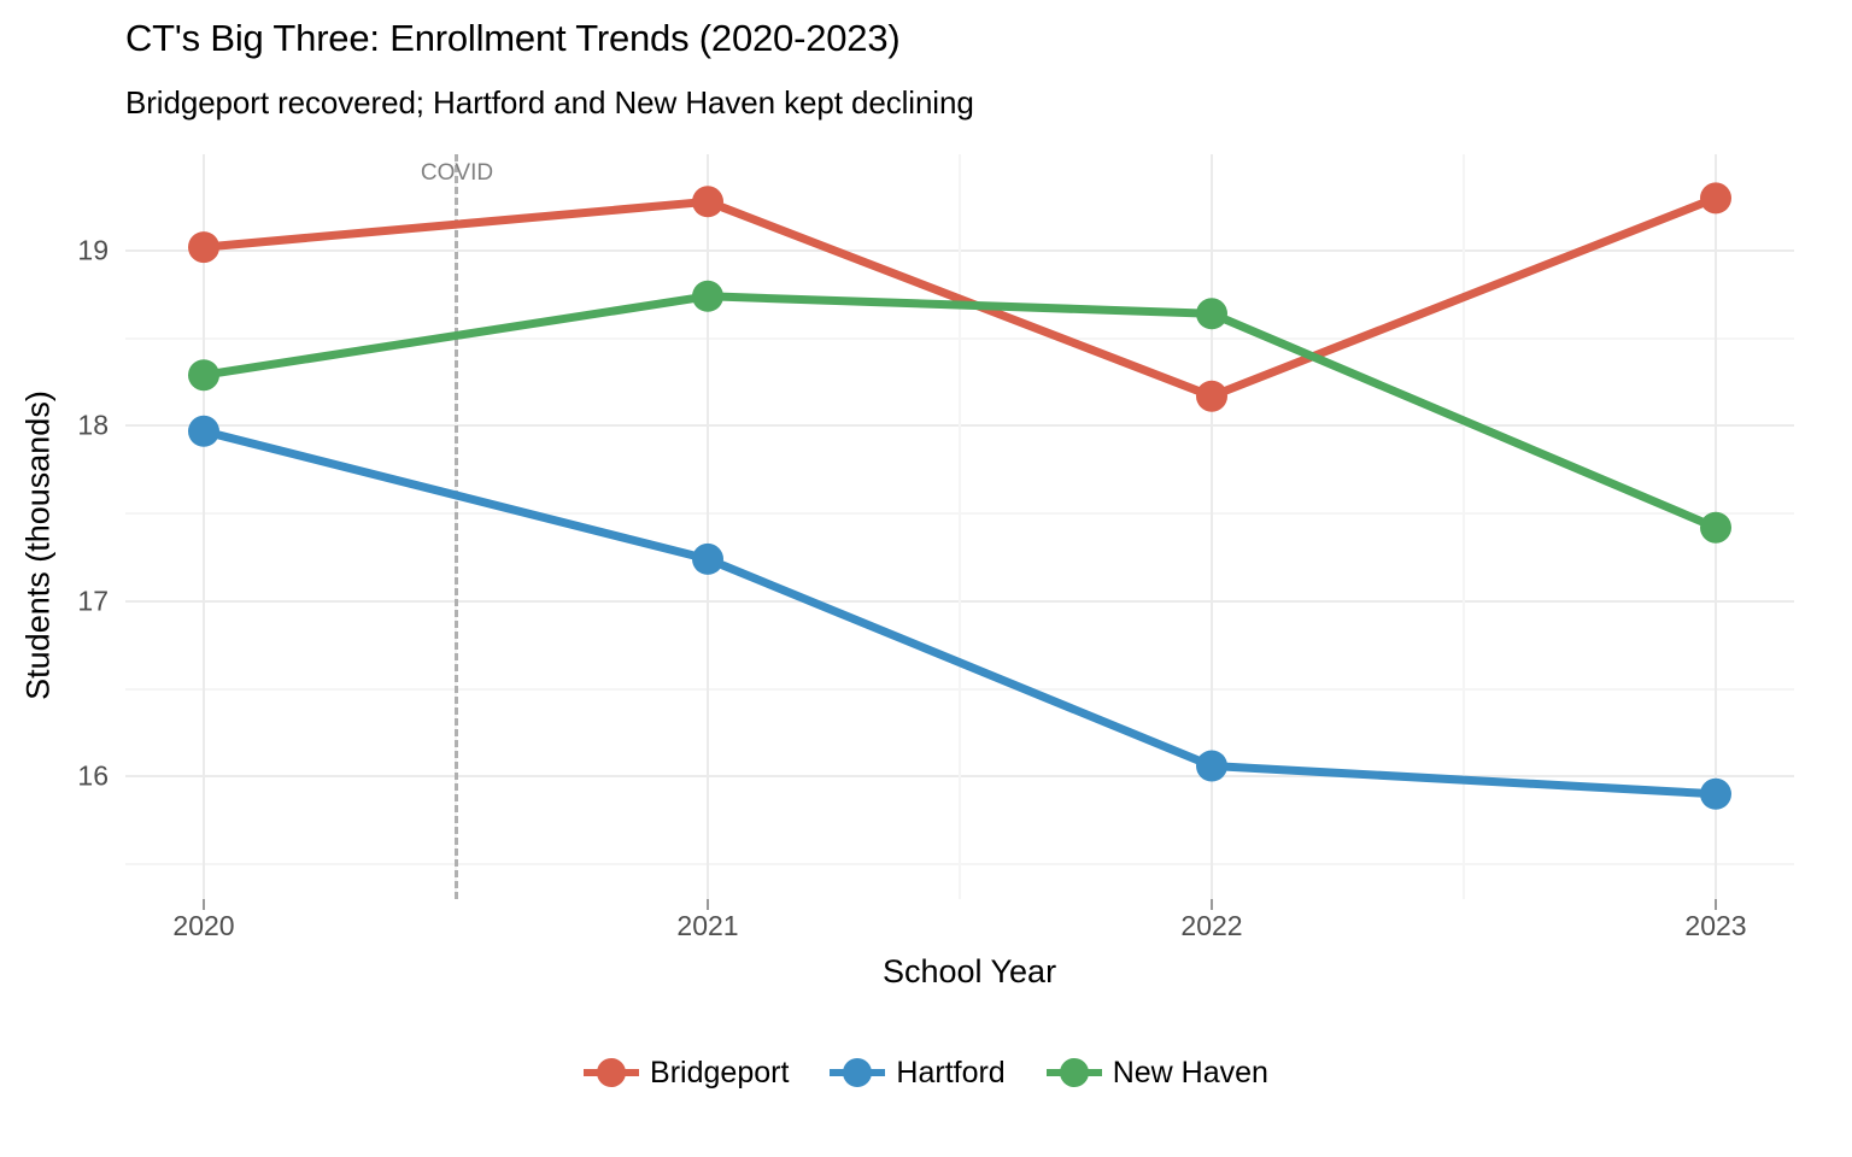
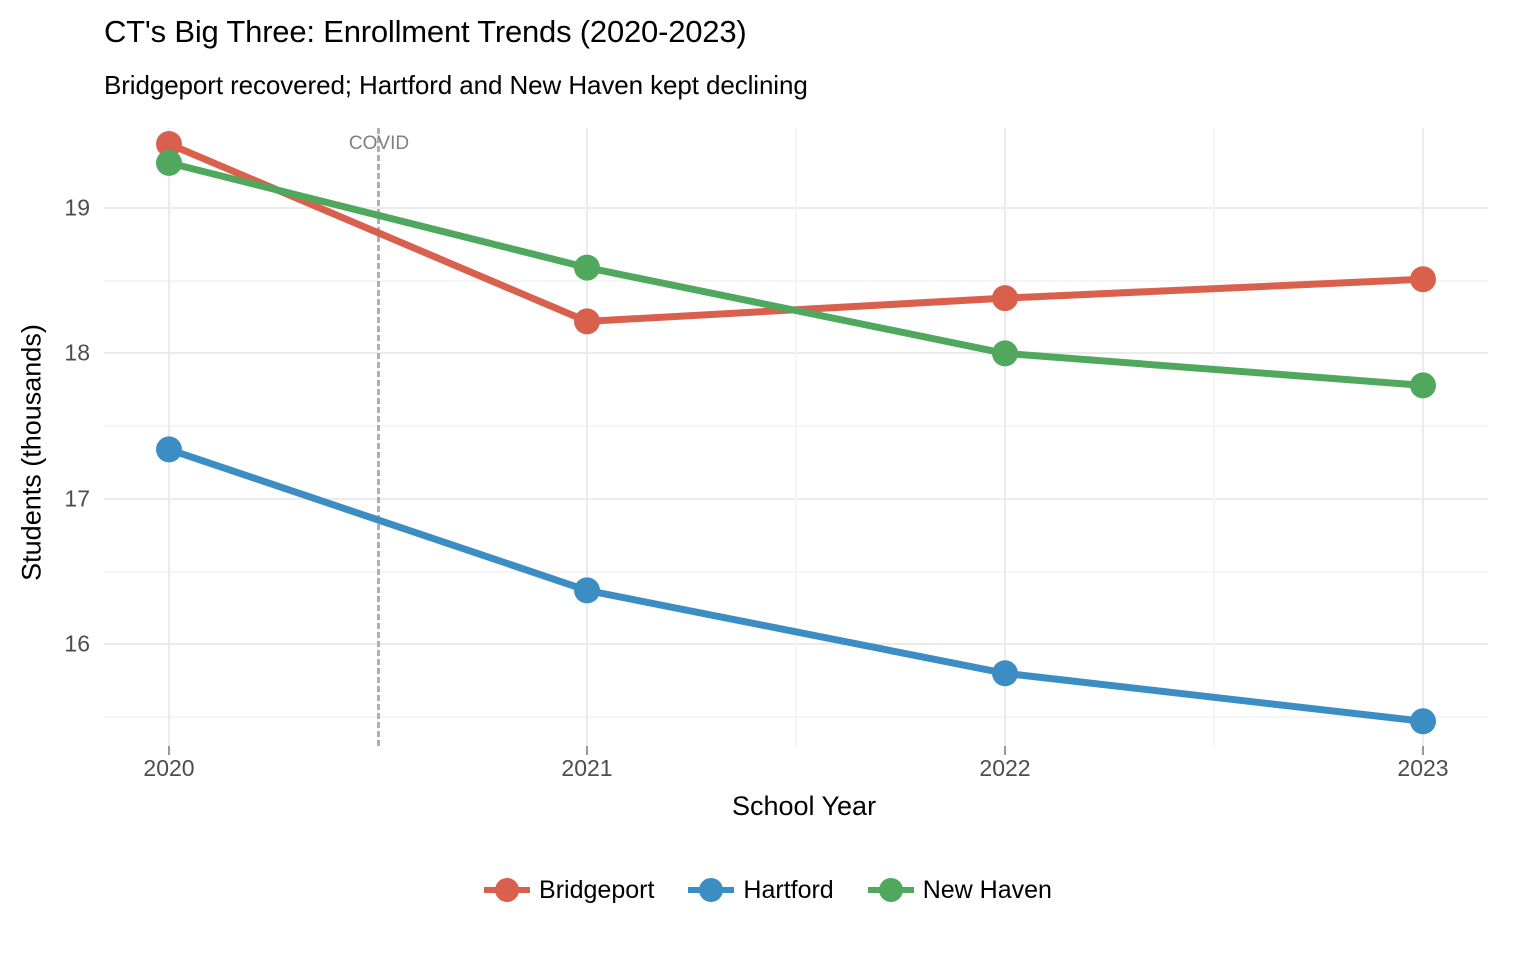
Bridgeport/2020: 19.02 -> 19.44
Hartford/2020: 17.97 -> 17.34
New Haven/2020: 18.29 -> 19.31
Bridgeport/2021: 19.28 -> 18.22
Hartford/2021: 17.24 -> 16.37
New Haven/2021: 18.74 -> 18.59
Bridgeport/2022: 18.17 -> 18.38
Hartford/2022: 16.06 -> 15.80
New Haven/2022: 18.64 -> 18.00
Bridgeport/2023: 19.30 -> 18.51
Hartford/2023: 15.90 -> 15.47
New Haven/2023: 17.42 -> 17.78
